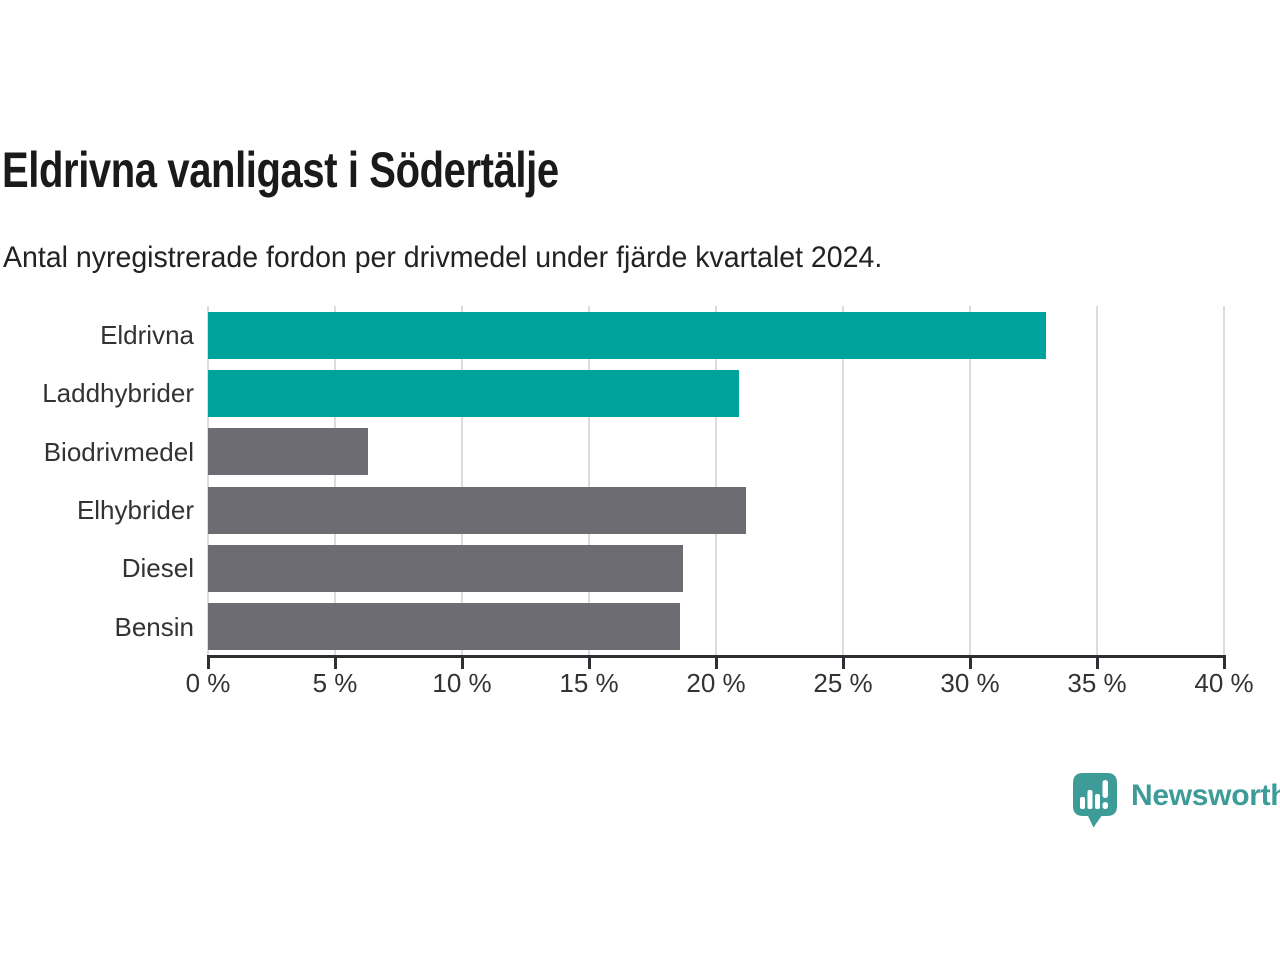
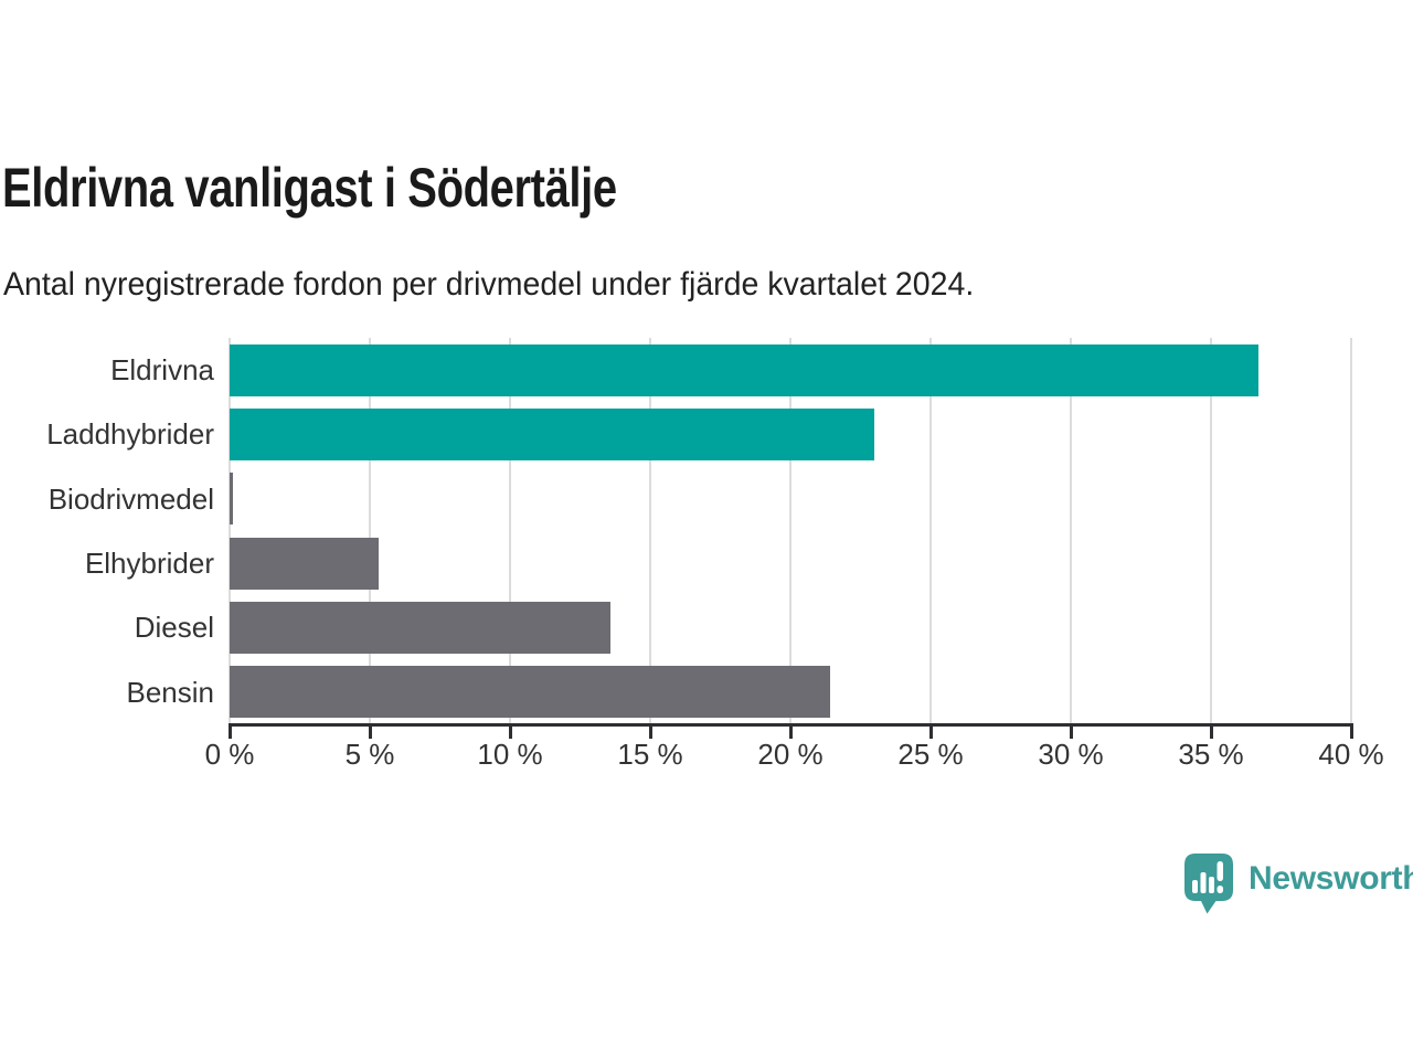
Eldrivna: 33.0% -> 36.7%
Laddhybrider: 20.9% -> 23.0%
Biodrivmedel: 6.3% -> 0.1%
Elhybrider: 21.2% -> 5.3%
Diesel: 18.7% -> 13.6%
Bensin: 18.6% -> 21.4%
